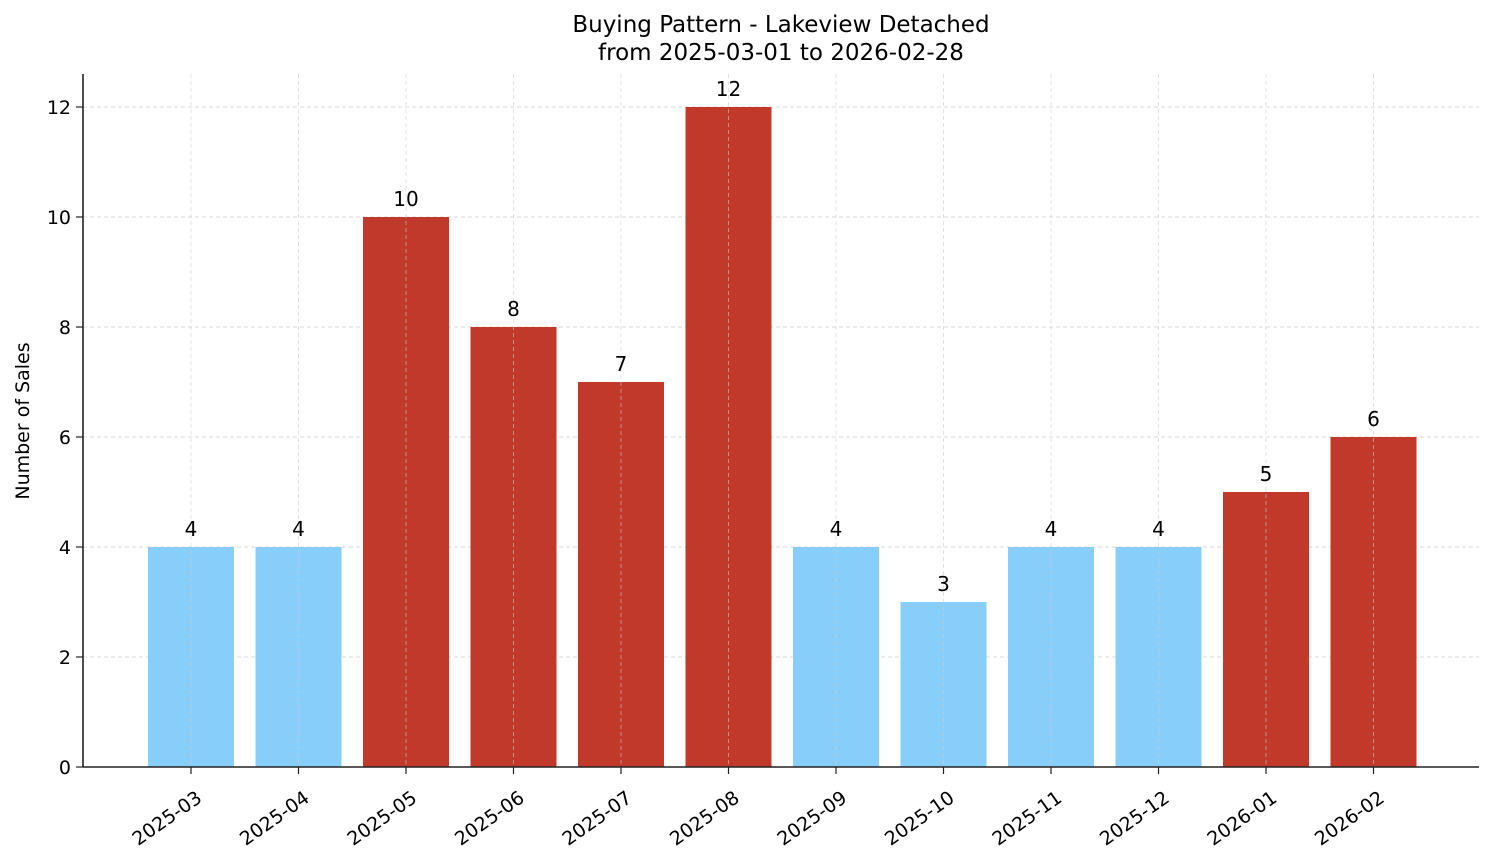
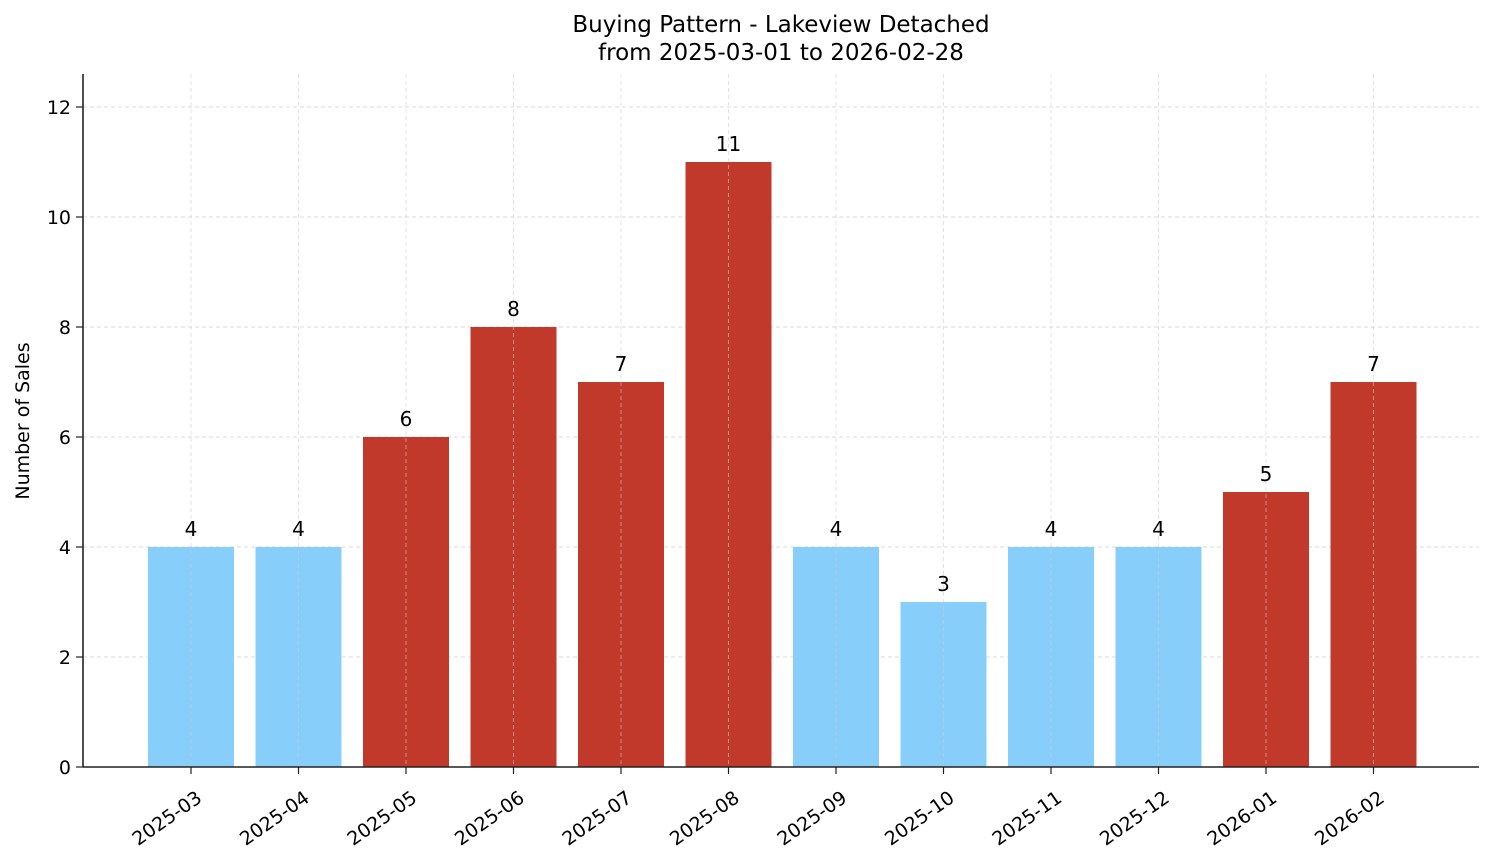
2025-05: 10 -> 6
2025-08: 12 -> 11
2026-02: 6 -> 7
